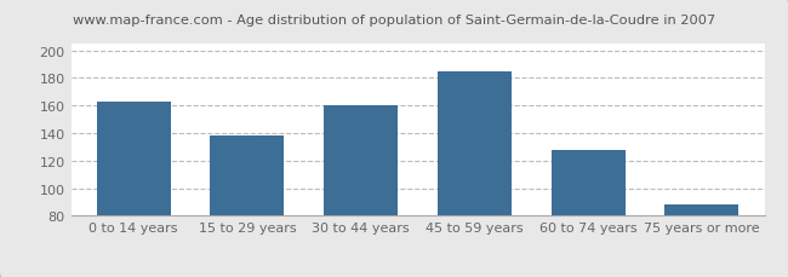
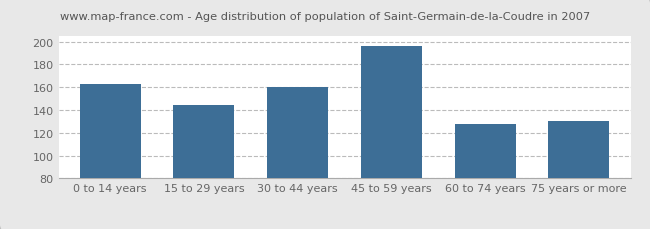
15 to 29 years: 138 -> 144
45 to 59 years: 185 -> 196
75 years or more: 88 -> 130
